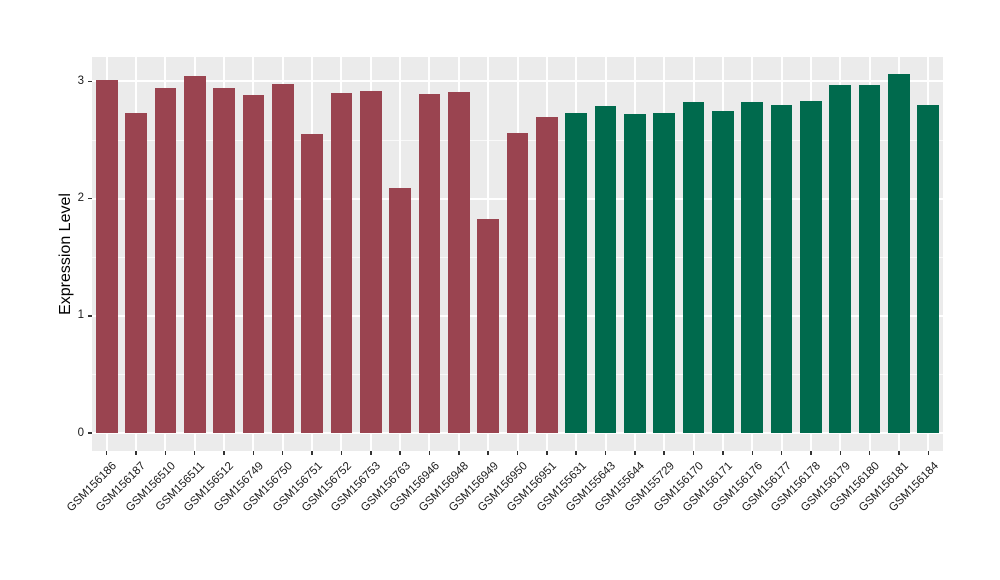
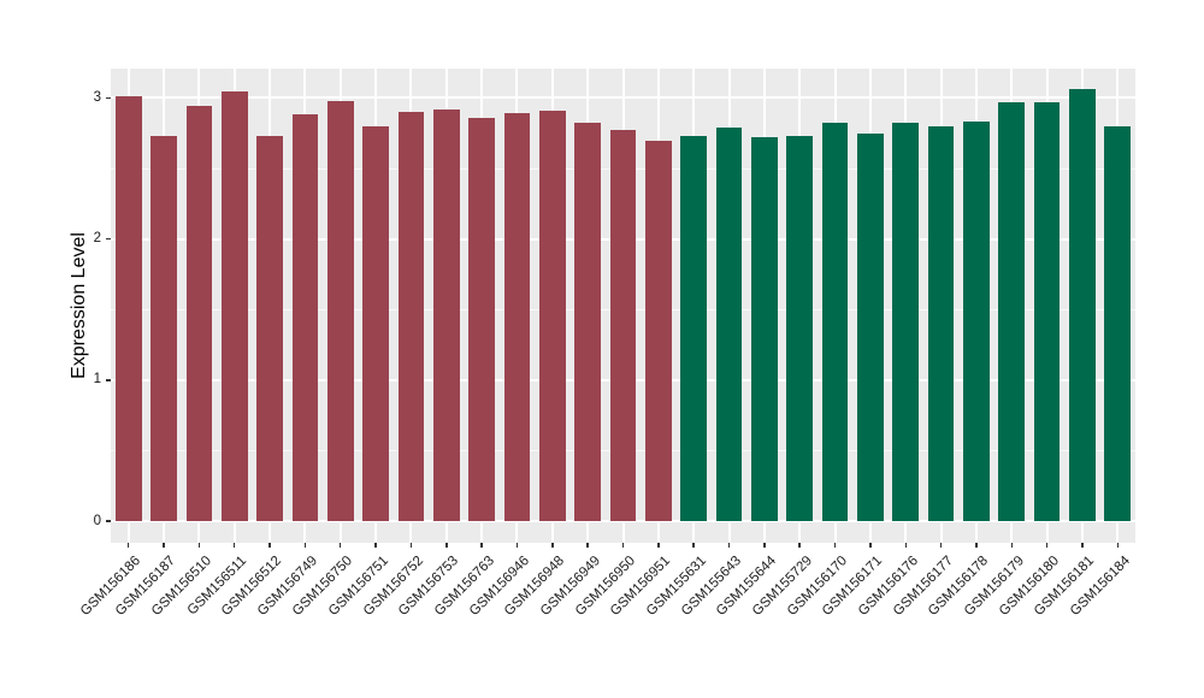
GSM156512: 2.94 -> 2.73
GSM156751: 2.55 -> 2.80
GSM156763: 2.09 -> 2.86
GSM156949: 1.83 -> 2.82
GSM156950: 2.56 -> 2.77
